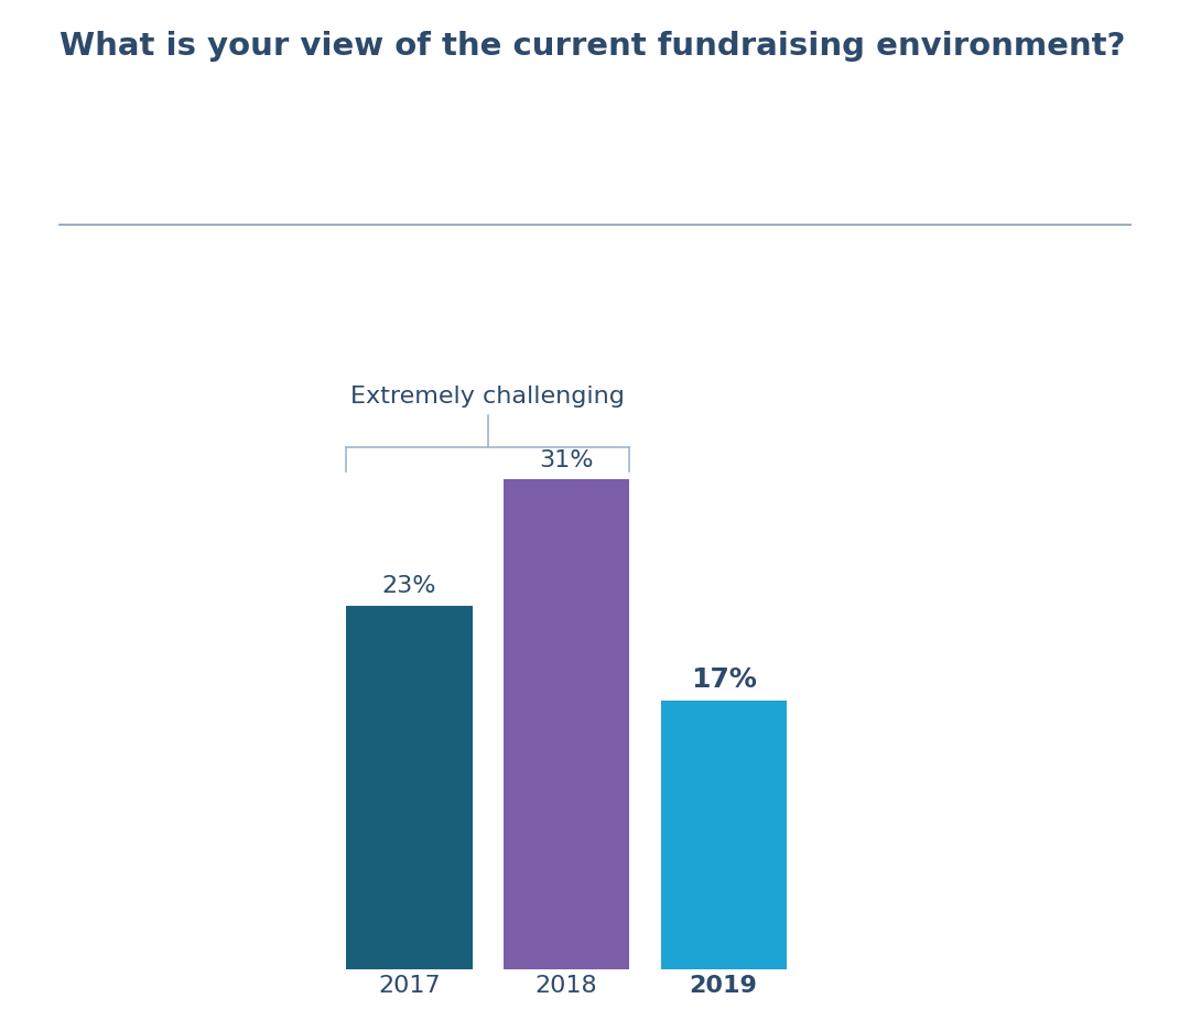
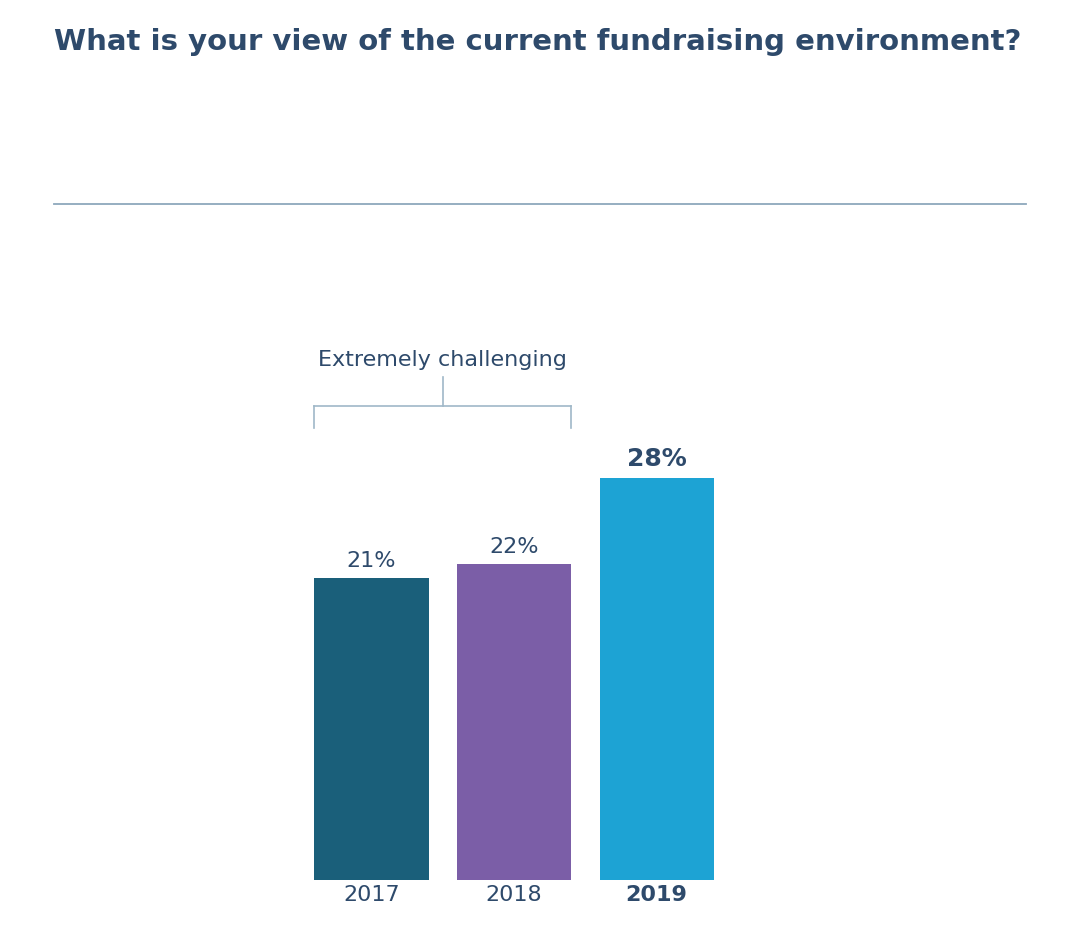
2017: 23% -> 21%
2018: 31% -> 22%
2019: 17% -> 28%
